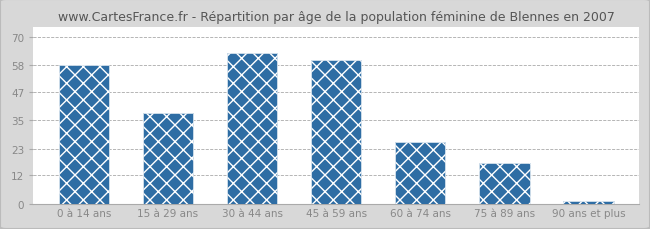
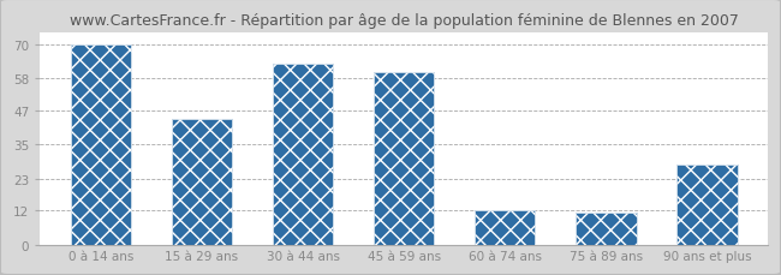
0 à 14 ans: 58 -> 70
15 à 29 ans: 38 -> 44
60 à 74 ans: 26 -> 12
75 à 89 ans: 17 -> 11
90 ans et plus: 1 -> 28
